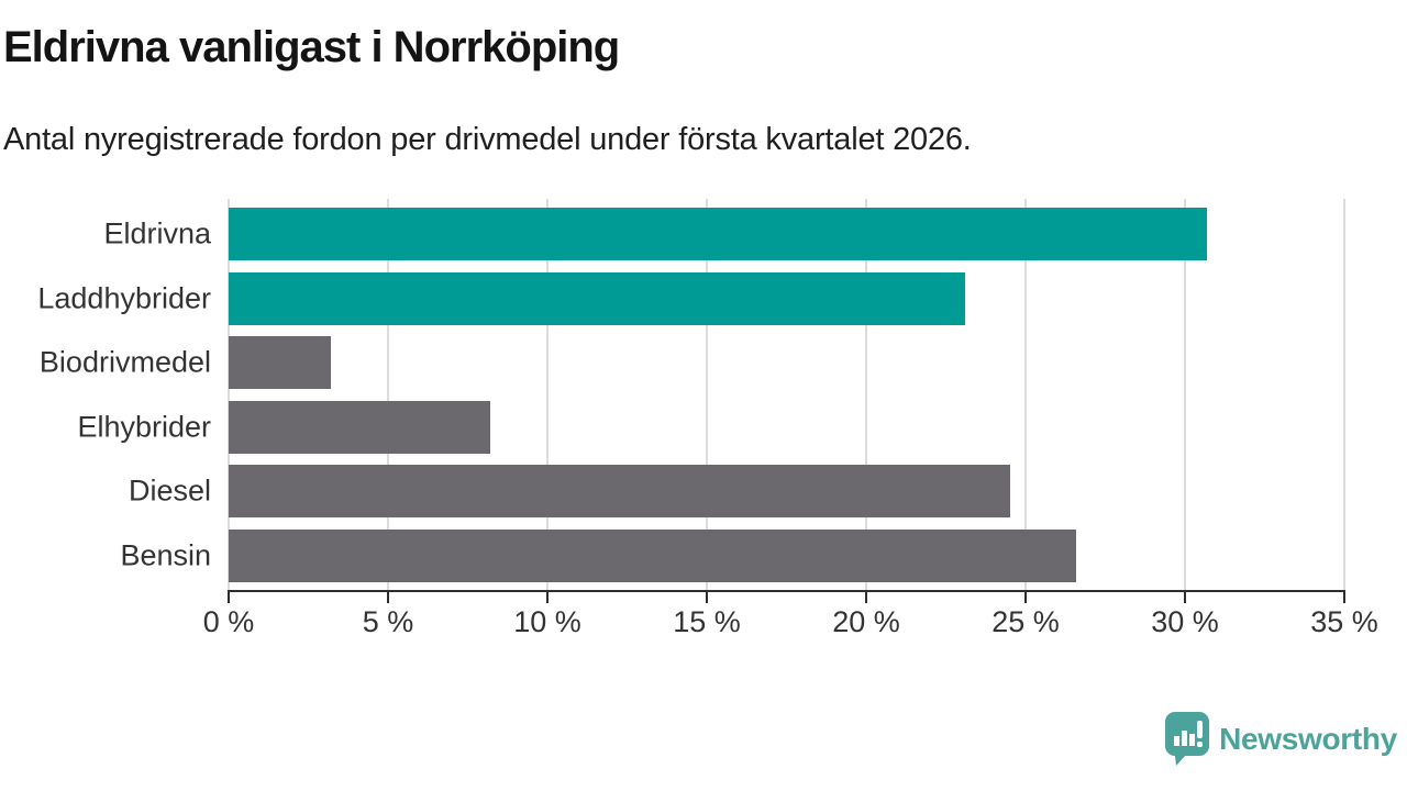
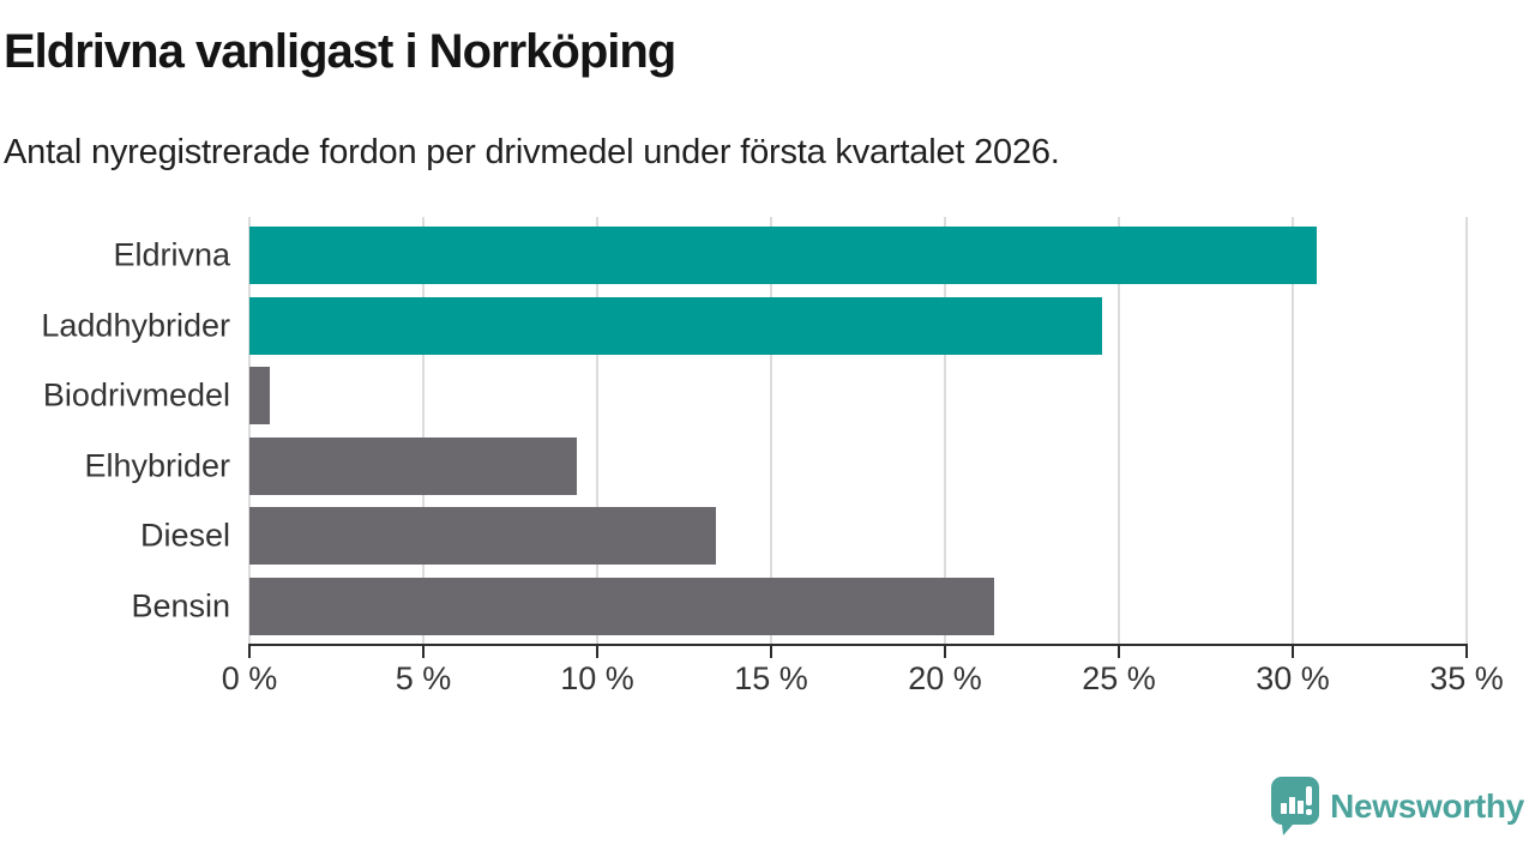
Laddhybrider: 23.1% -> 24.5%
Biodrivmedel: 3.2% -> 0.6%
Elhybrider: 8.2% -> 9.4%
Diesel: 24.5% -> 13.4%
Bensin: 26.6% -> 21.4%
